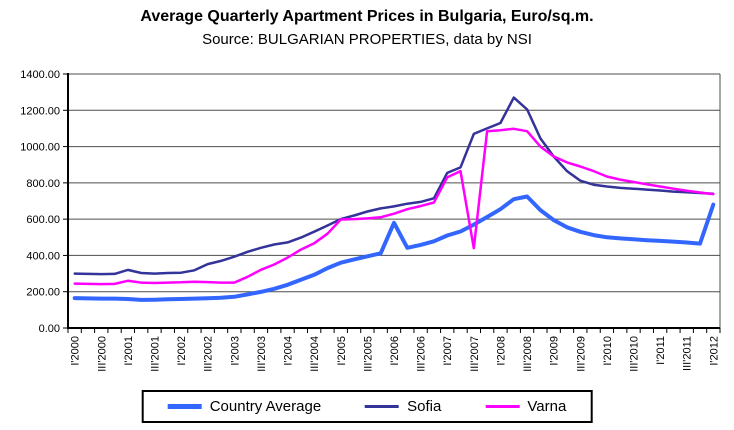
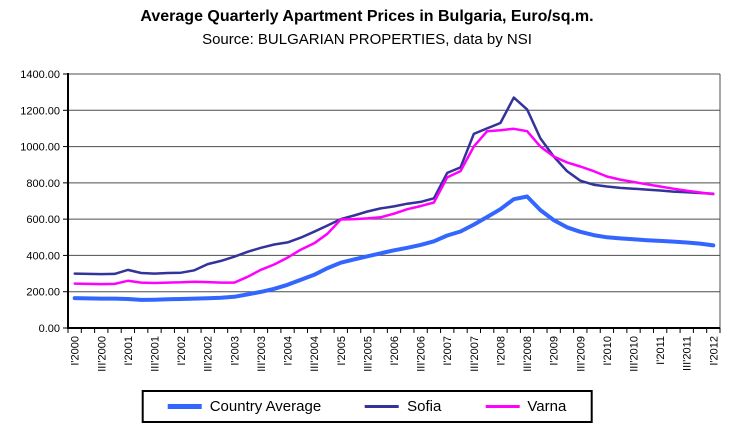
Country Average/I'2006: 580 -> 430
Varna/III'2007: 440 -> 1000
Country Average/I'2012: 680 -> 460
